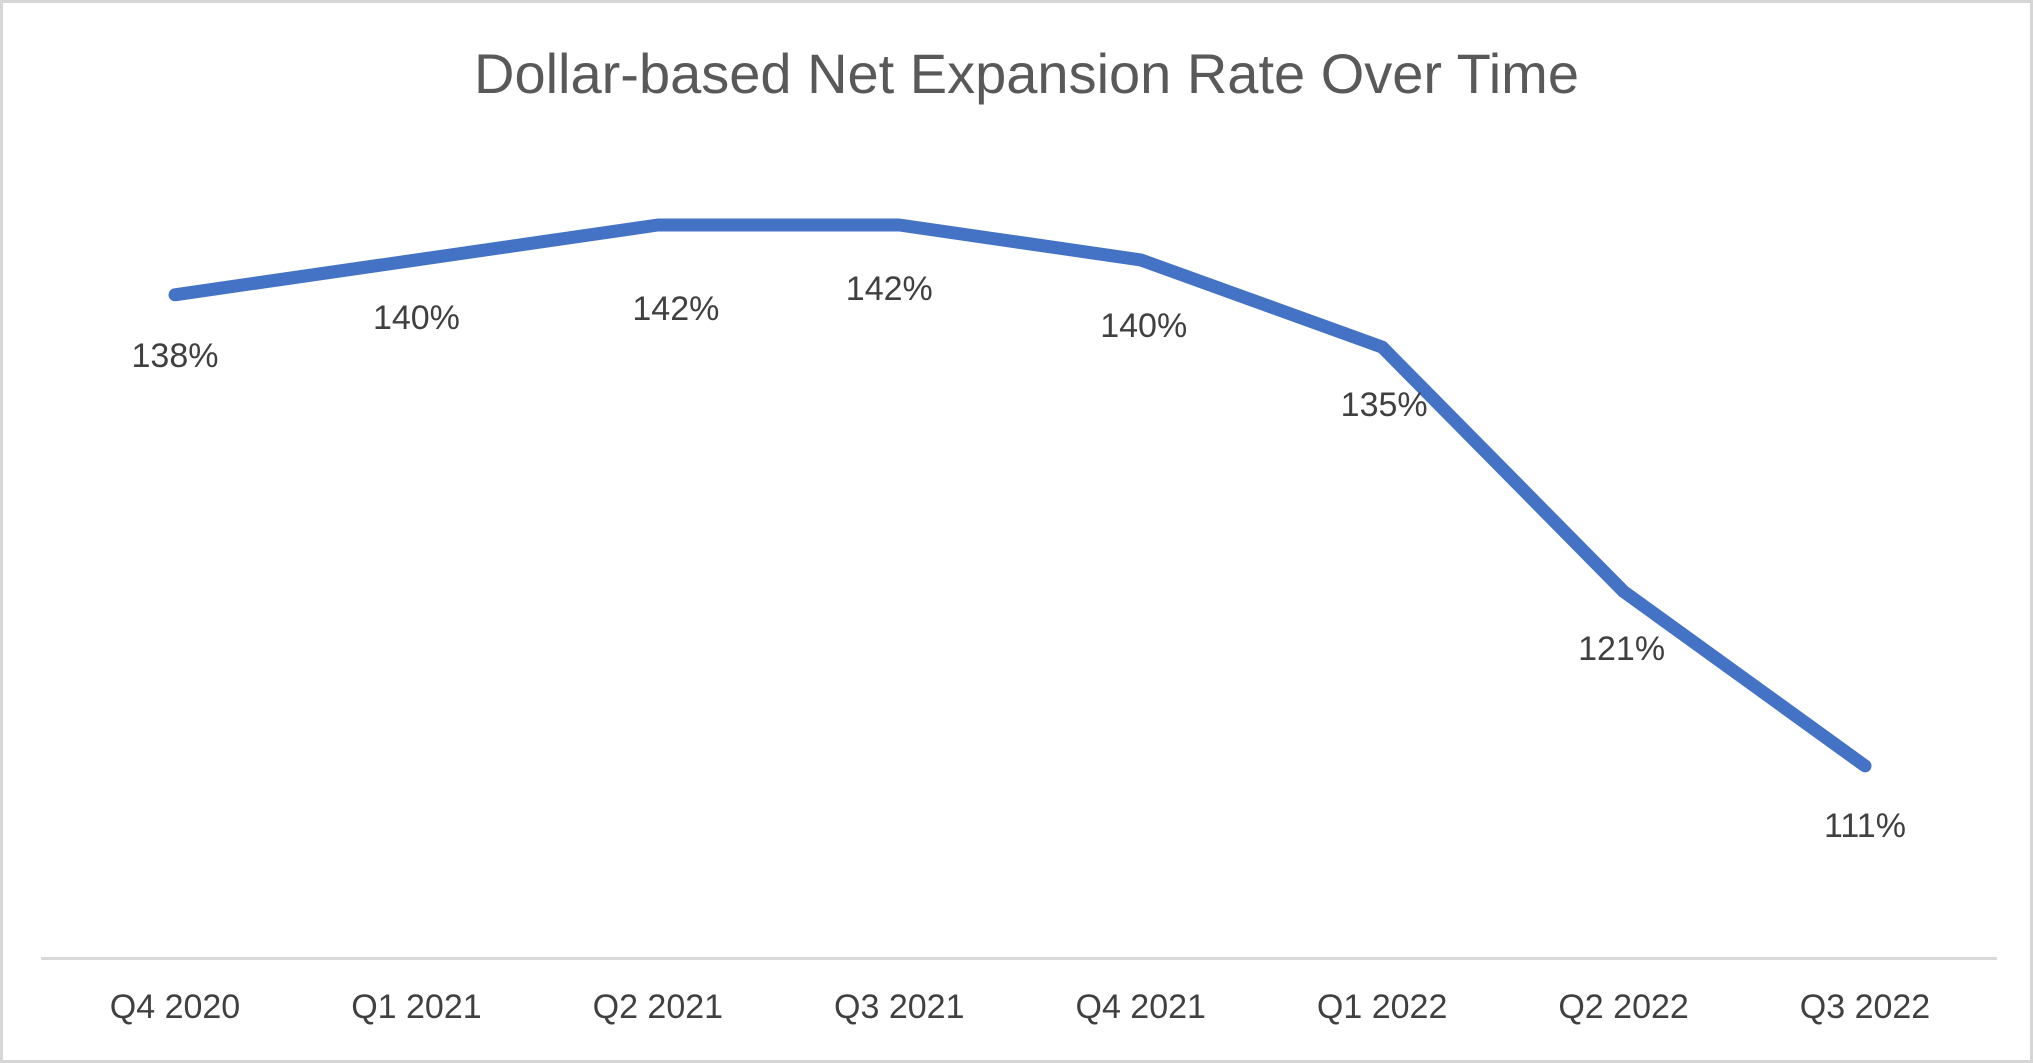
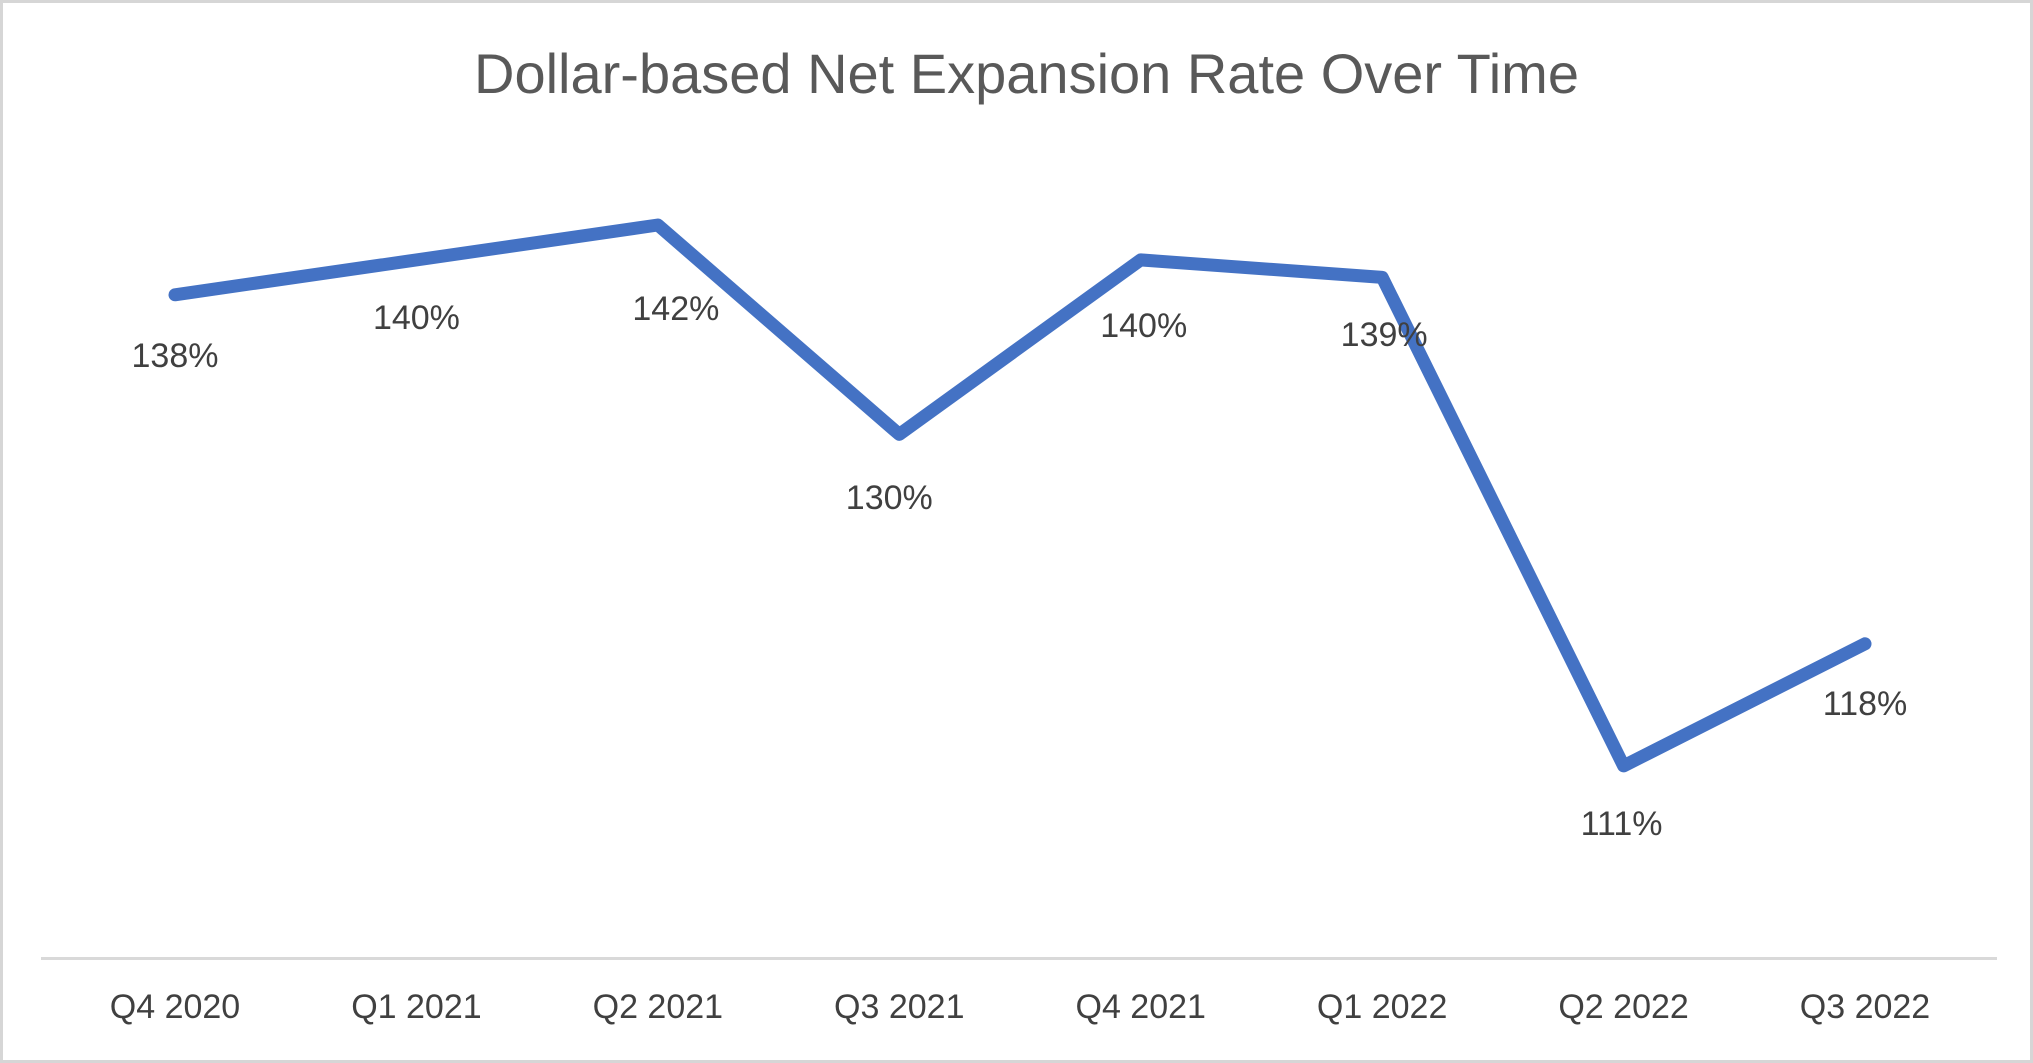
Q3 2021: 142% -> 130%
Q1 2022: 135% -> 139%
Q2 2022: 121% -> 111%
Q3 2022: 111% -> 118%
